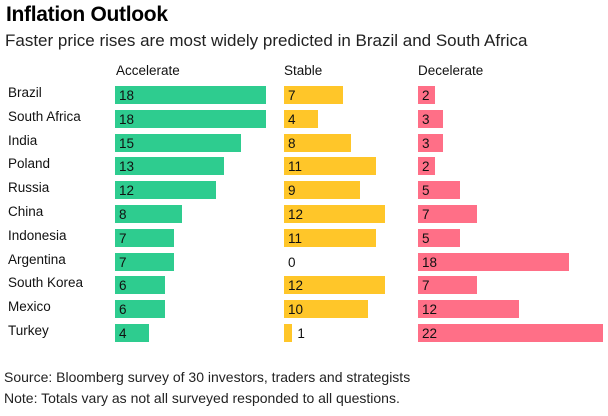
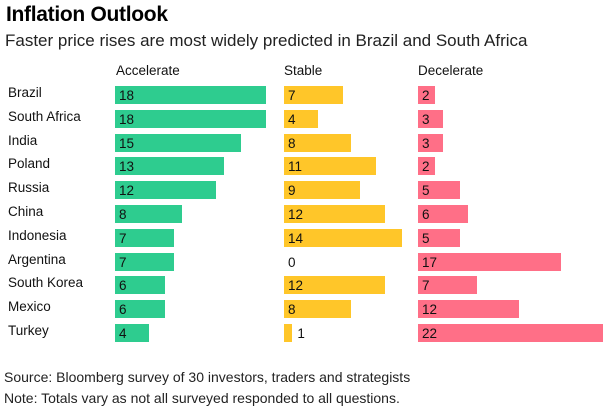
Decelerate/China: 7 -> 6
Stable/Indonesia: 11 -> 14
Decelerate/Argentina: 18 -> 17
Stable/Mexico: 10 -> 8
